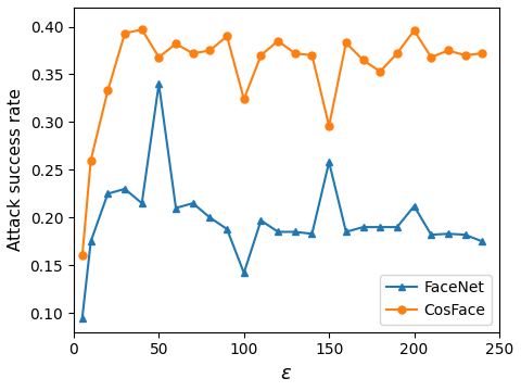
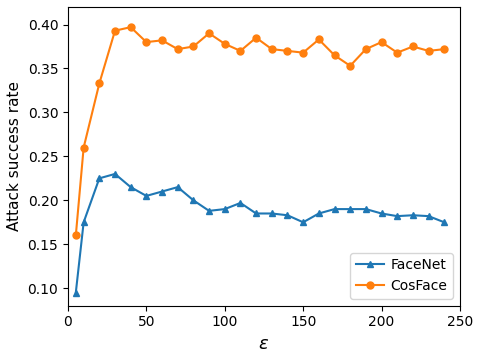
FaceNet/50: 0.340 -> 0.205
CosFace/50: 0.368 -> 0.380
FaceNet/100: 0.142 -> 0.190
CosFace/100: 0.324 -> 0.378
FaceNet/150: 0.258 -> 0.175
CosFace/150: 0.296 -> 0.368
FaceNet/200: 0.212 -> 0.185
CosFace/200: 0.396 -> 0.380
